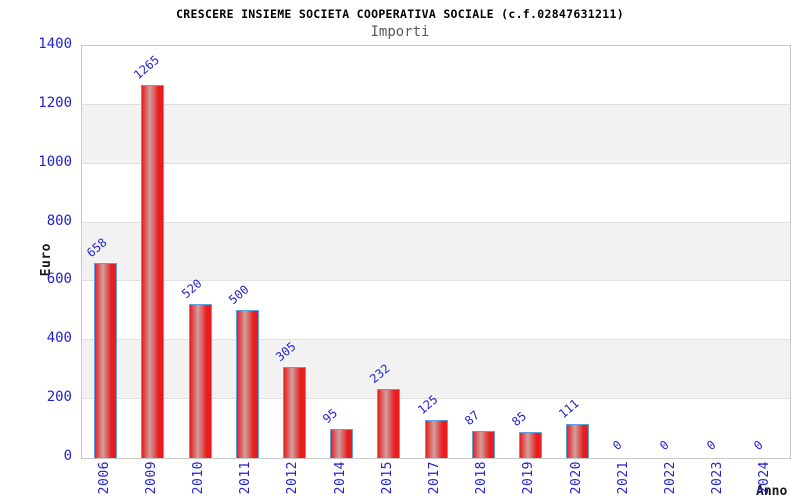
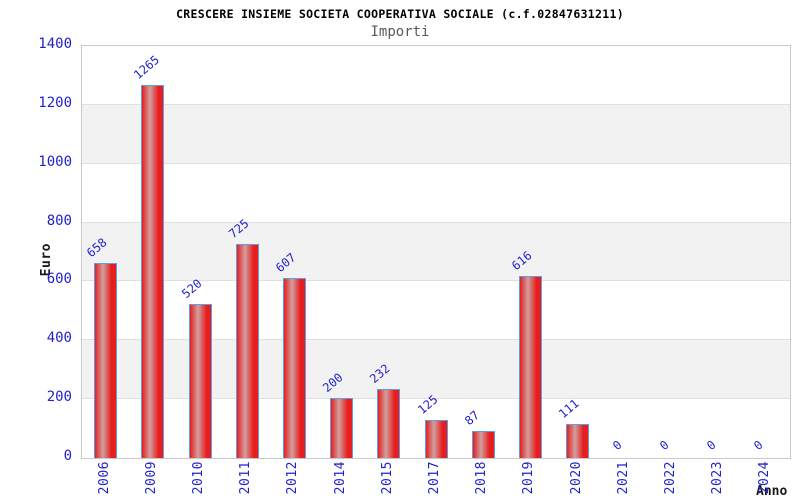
2011: 500 -> 725
2012: 305 -> 607
2014: 95 -> 200
2019: 85 -> 616
